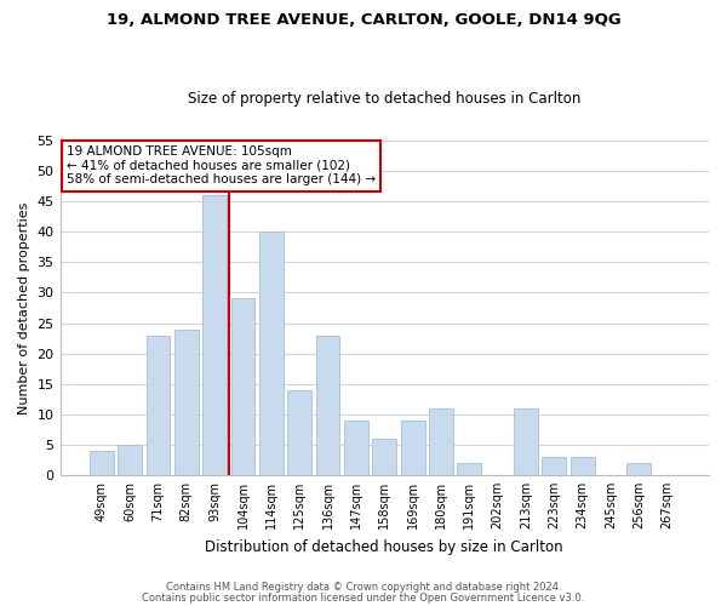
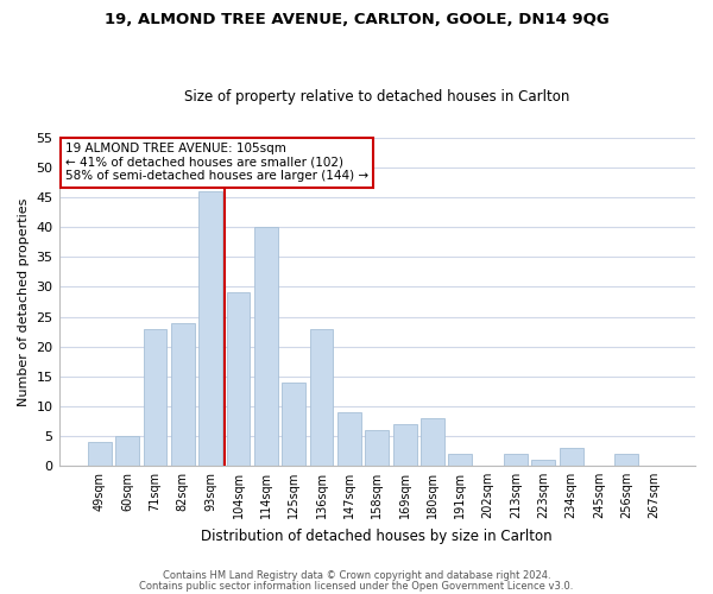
169sqm: 9 -> 7
180sqm: 11 -> 8
213sqm: 11 -> 2
223sqm: 3 -> 1
